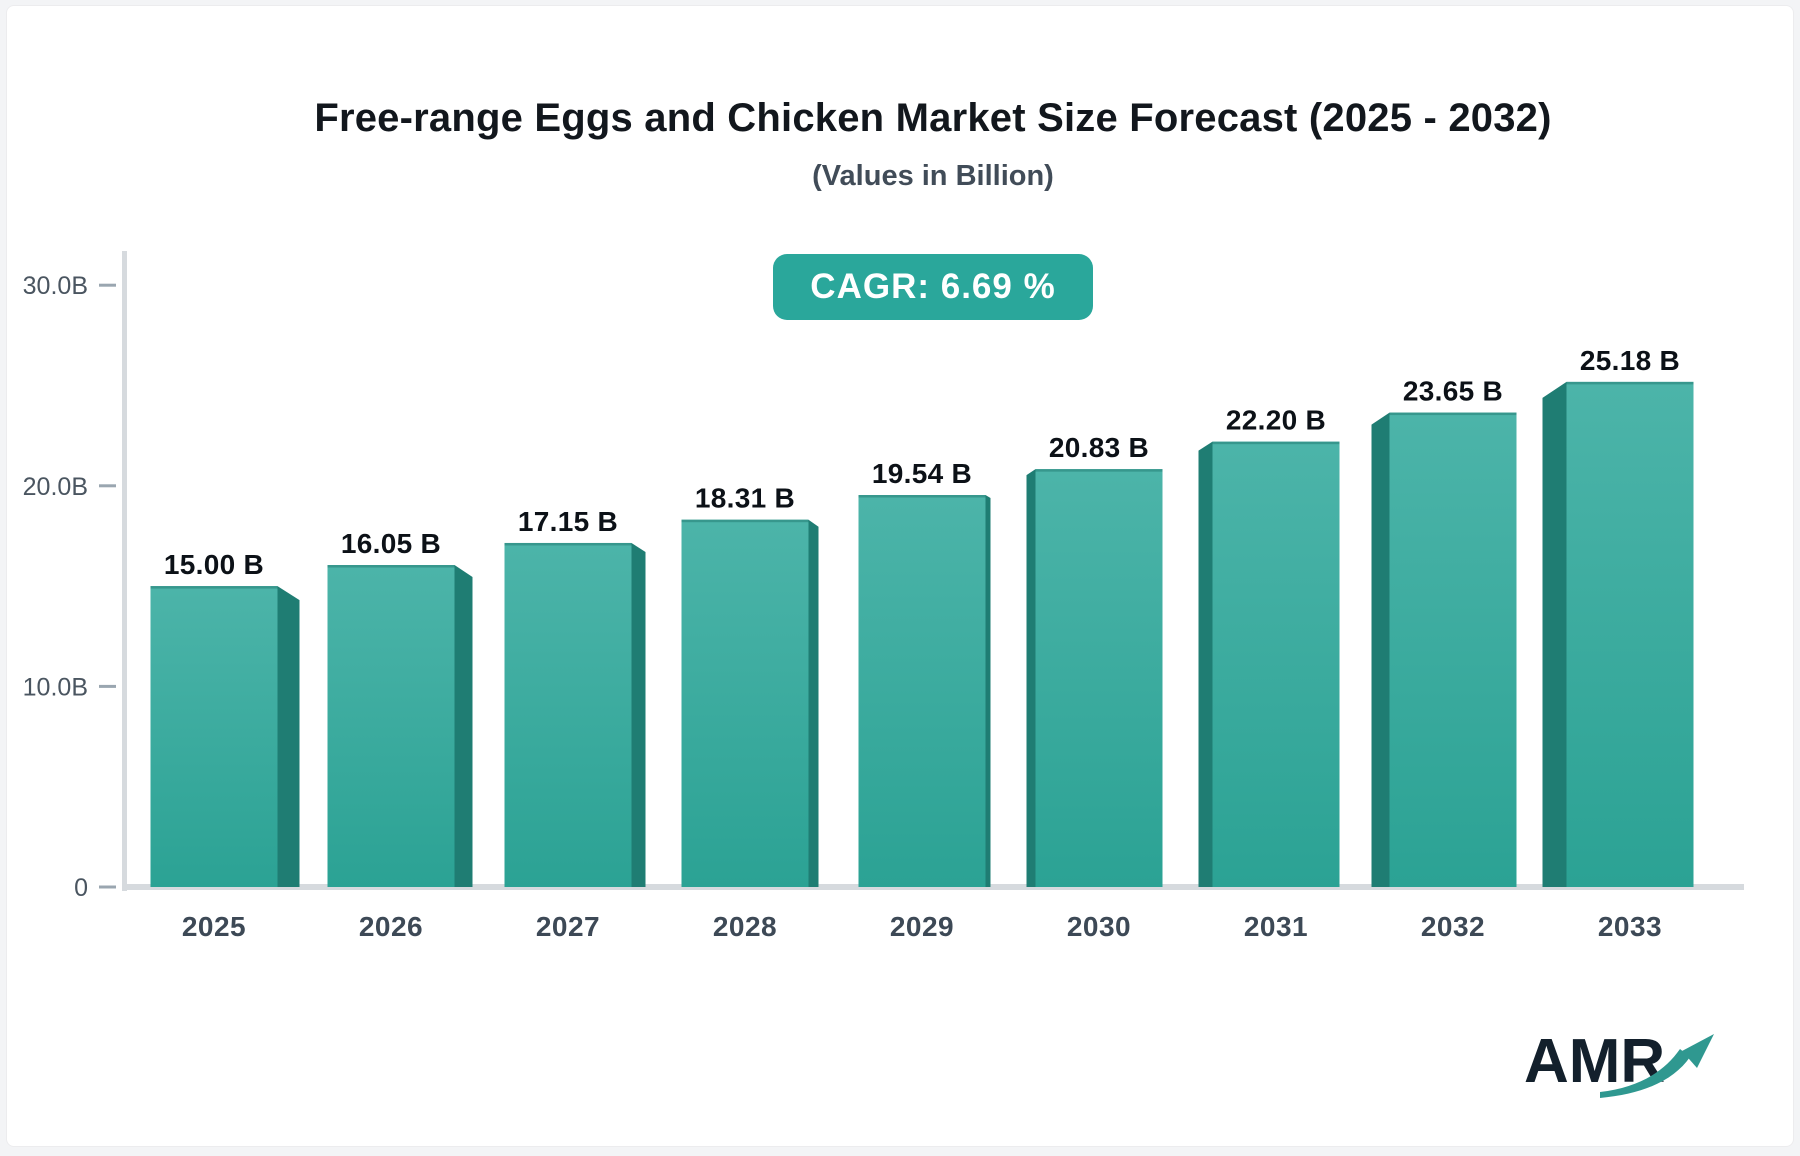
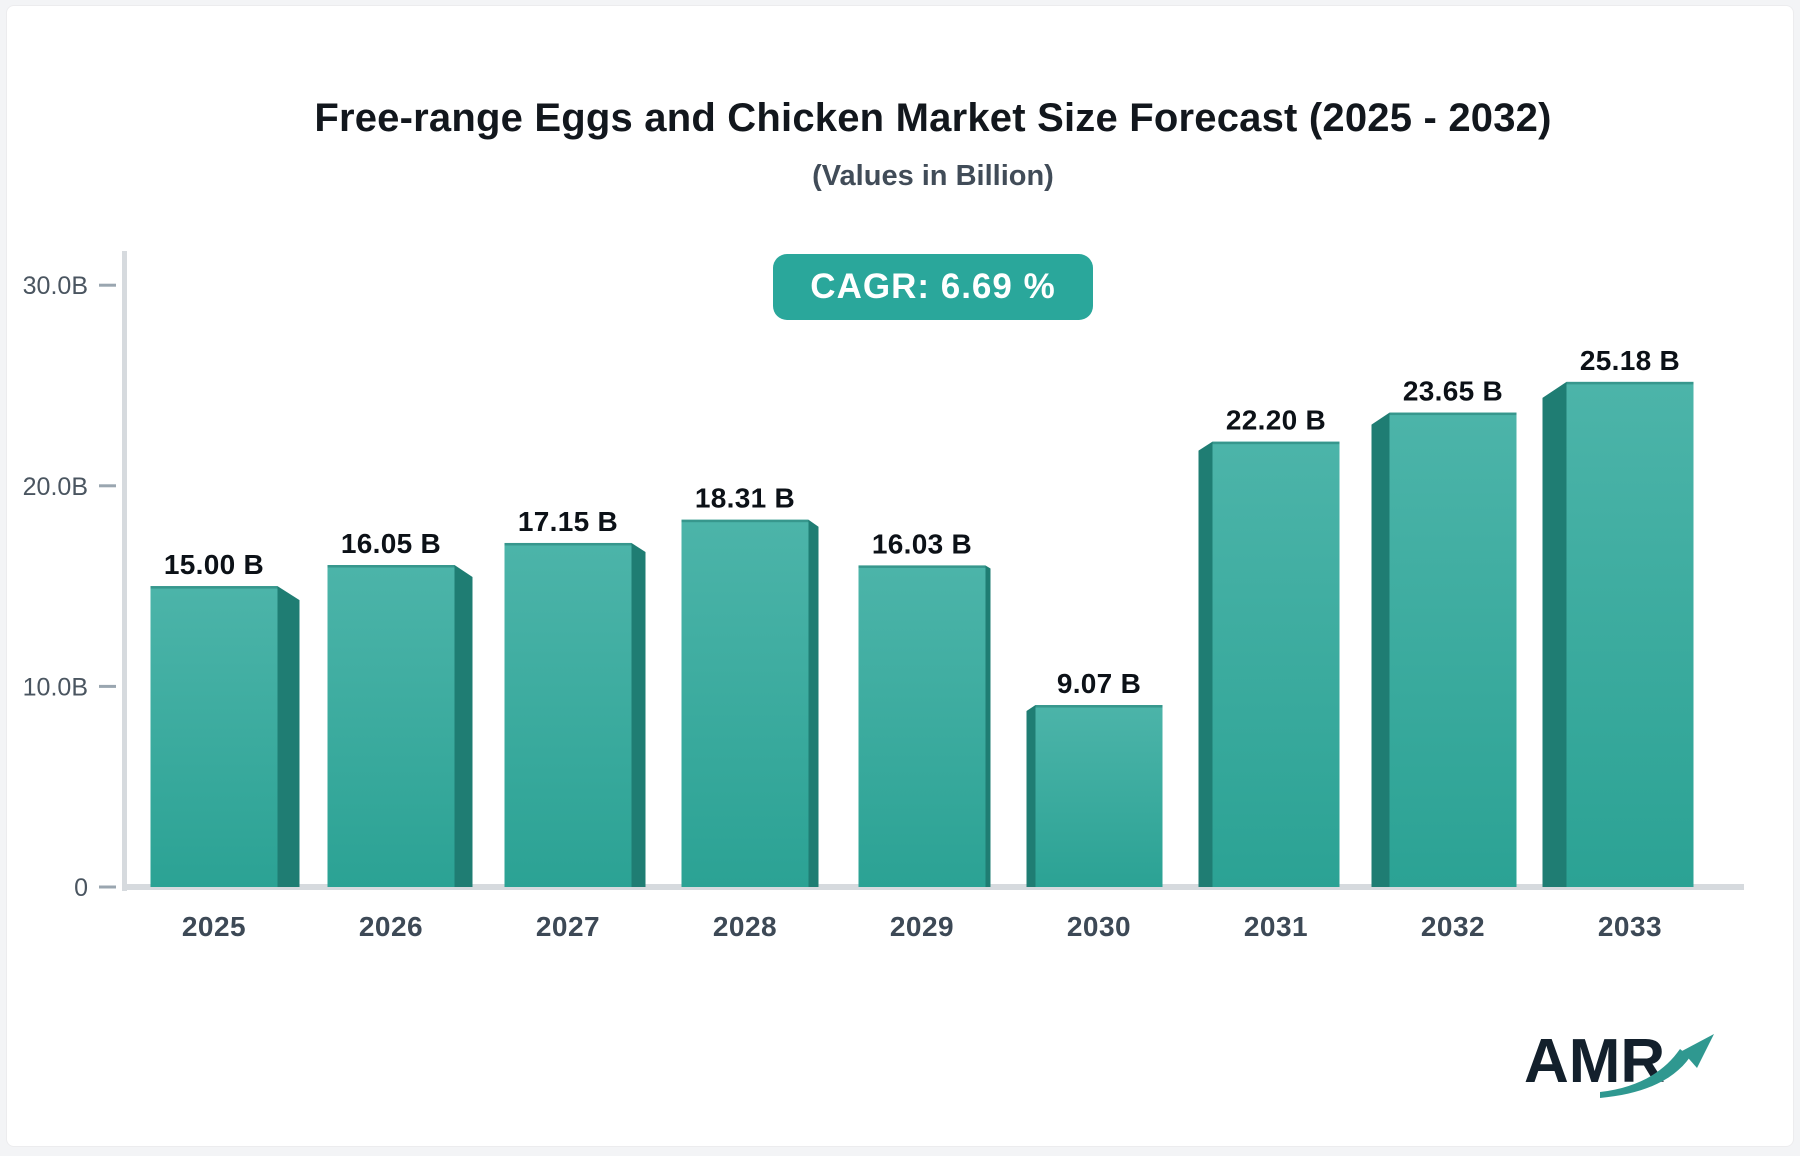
2029: 19.54 -> 16.03
2030: 20.83 -> 9.07
